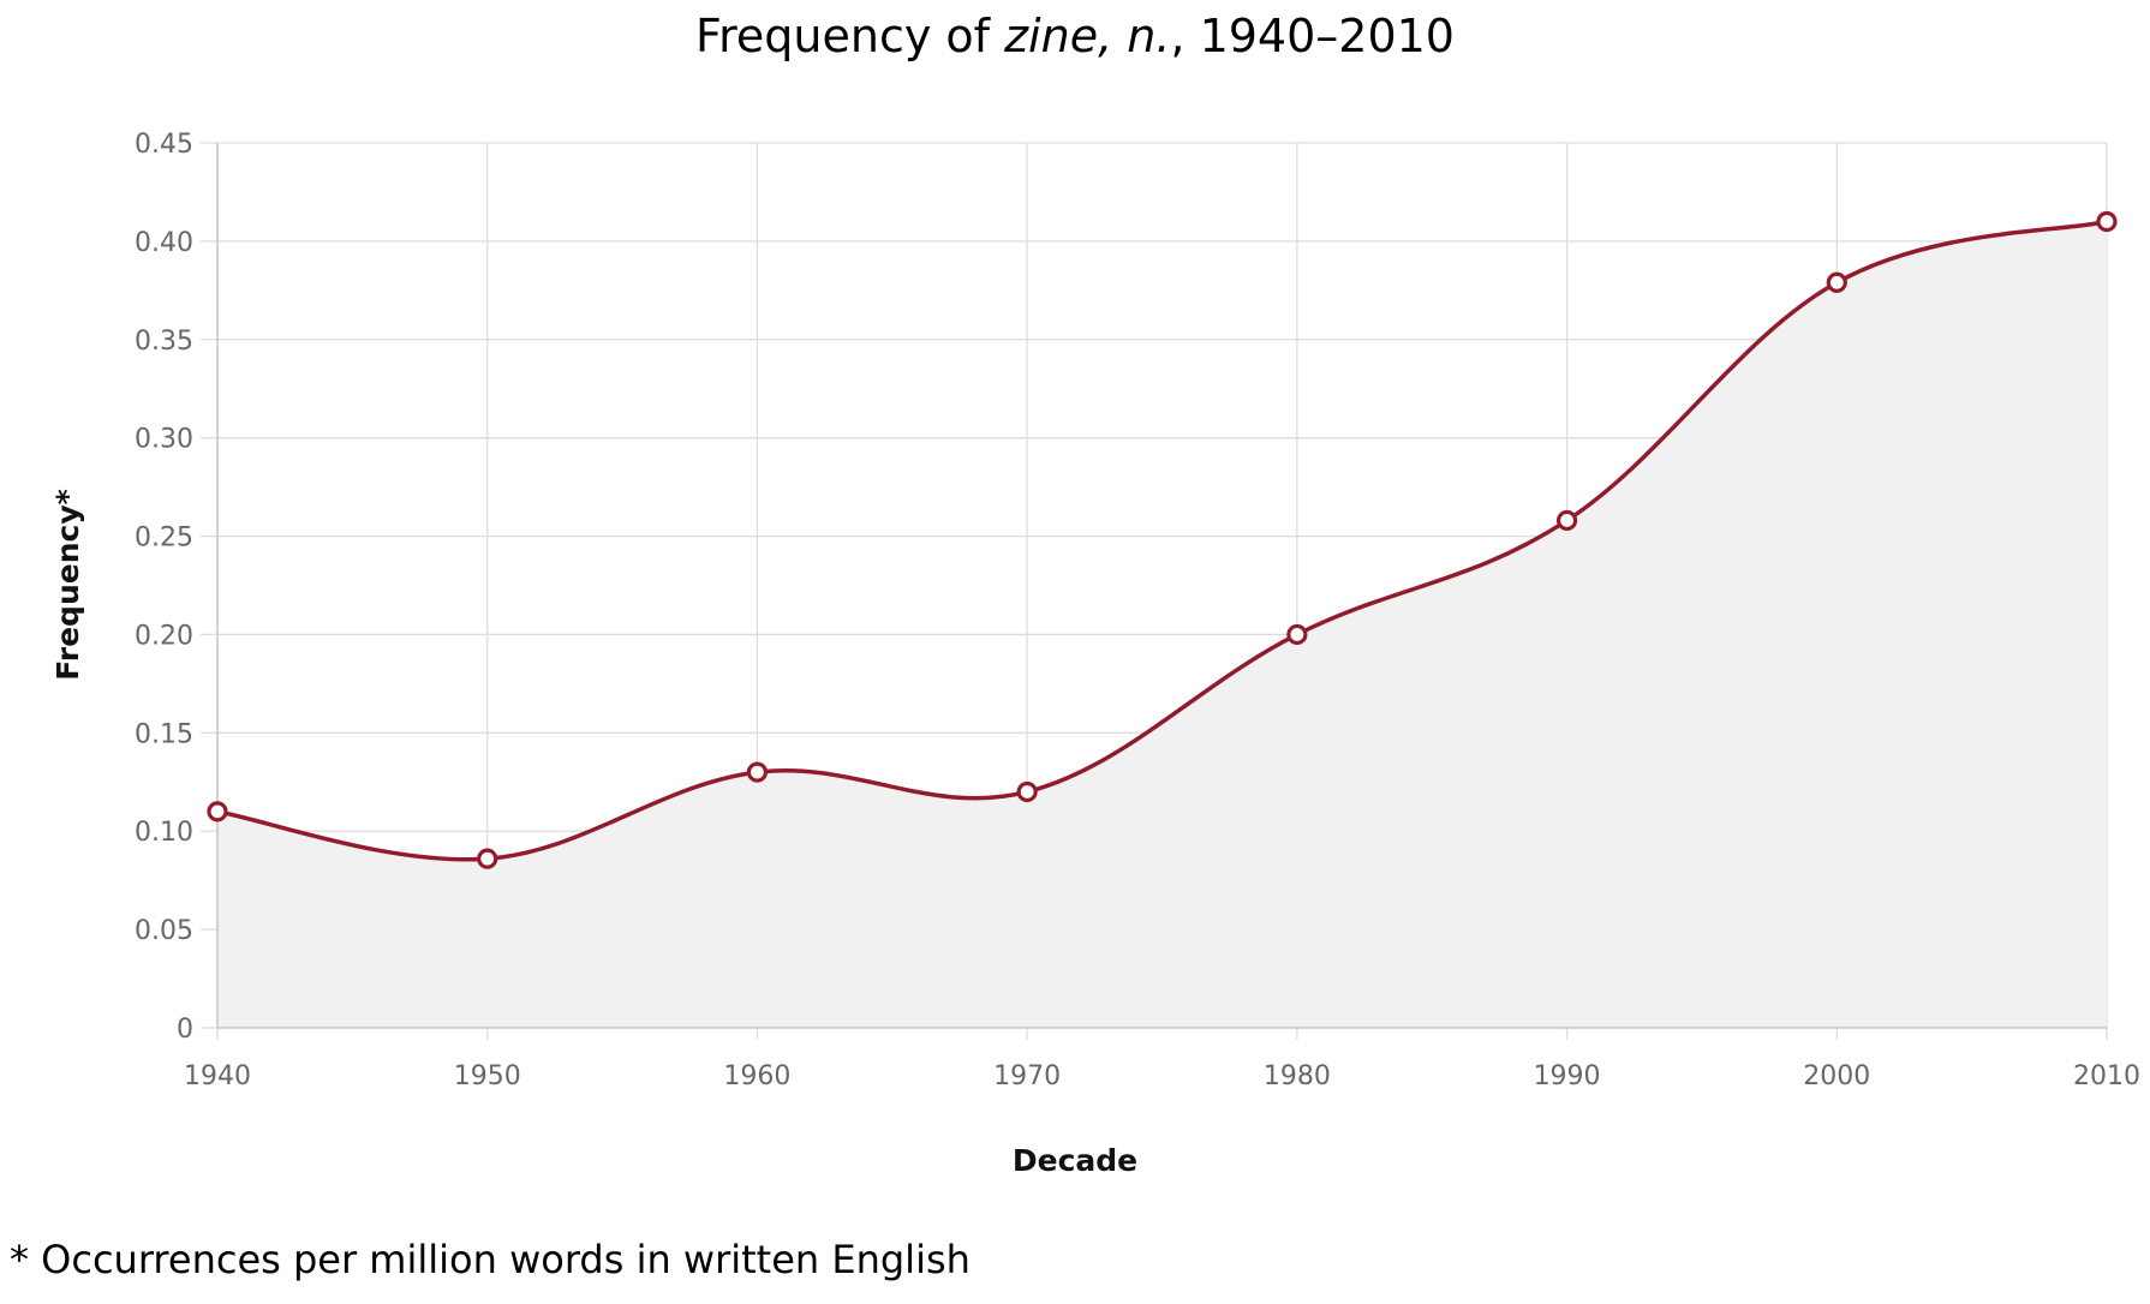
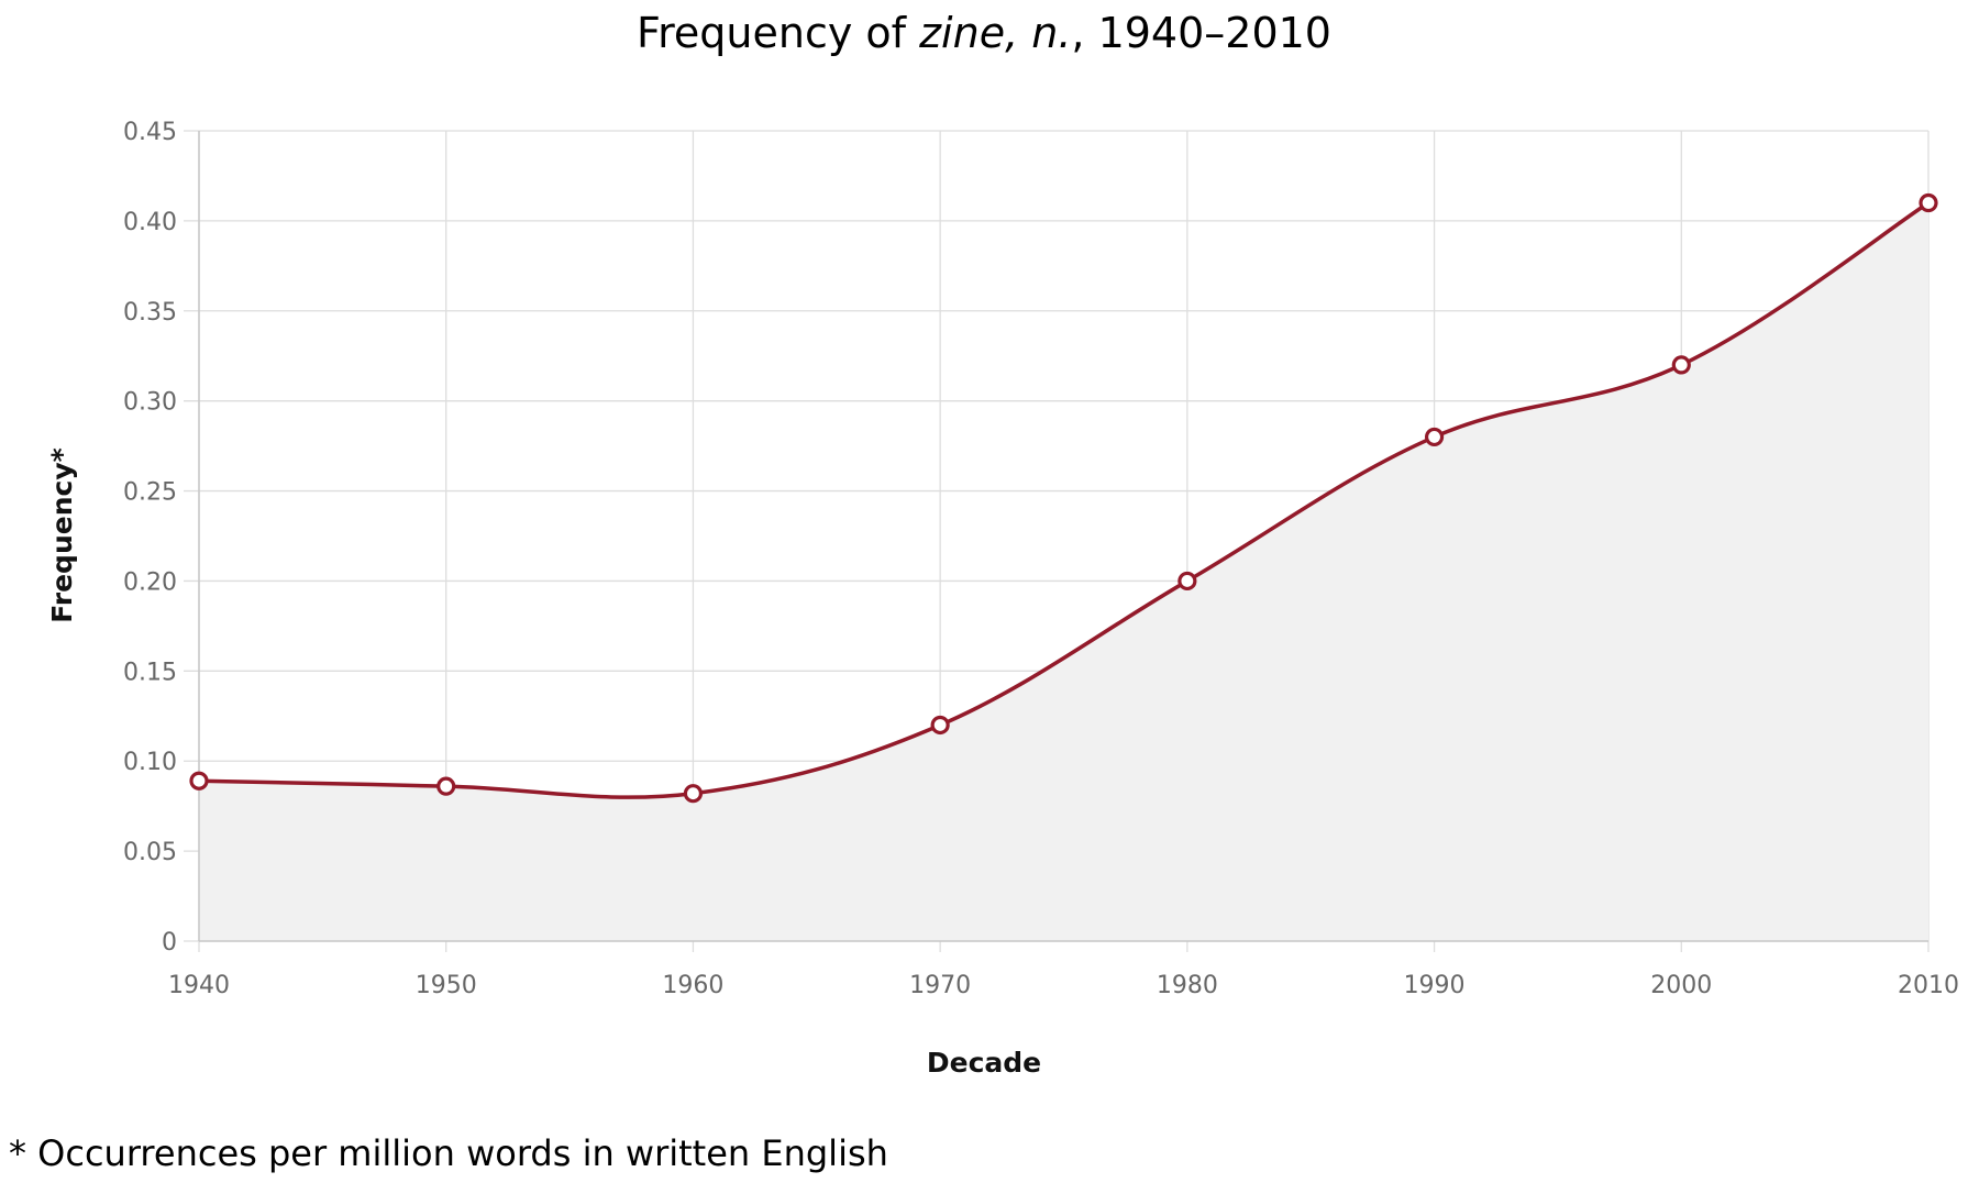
1940: 0.110 -> 0.089
1960: 0.130 -> 0.082
1990: 0.258 -> 0.280
2000: 0.379 -> 0.320
